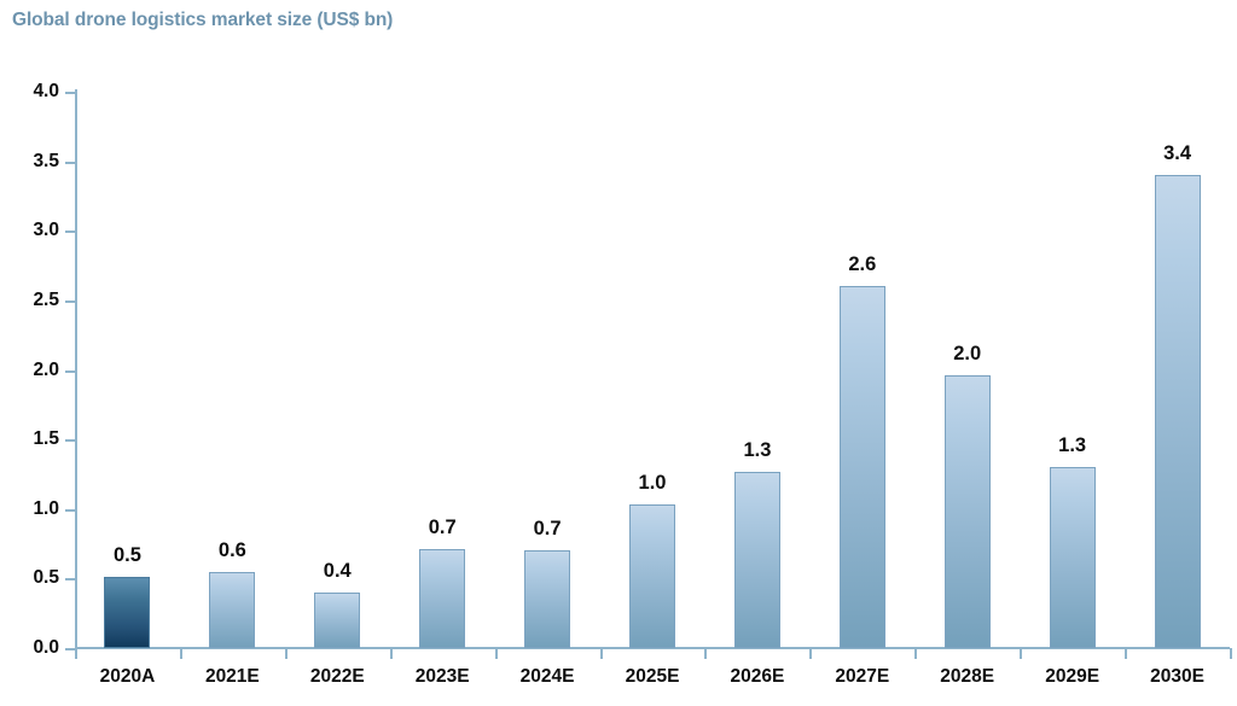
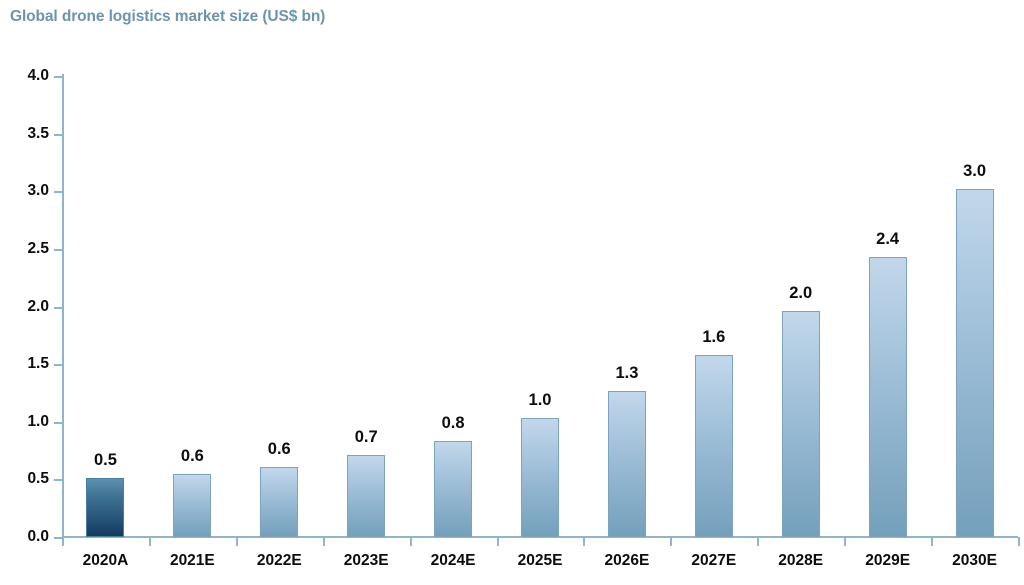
2022E: 0.4 -> 0.6
2024E: 0.7 -> 0.8
2027E: 2.6 -> 1.6
2029E: 1.3 -> 2.4
2030E: 3.4 -> 3.0
